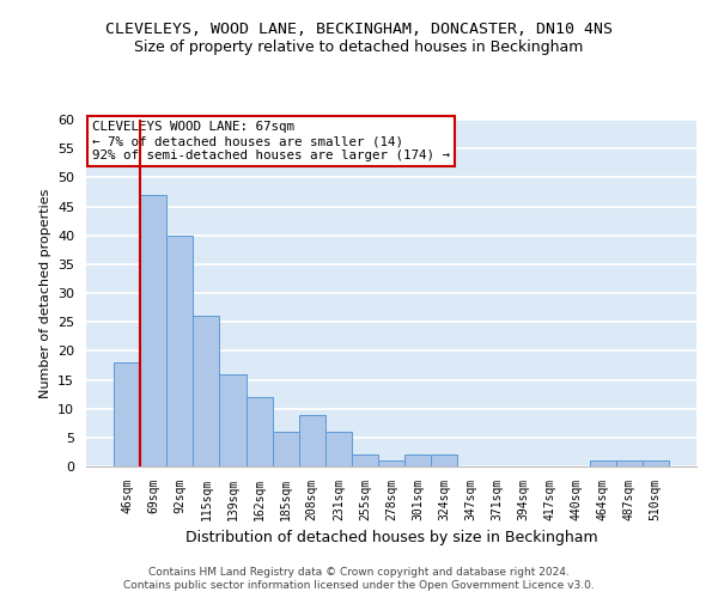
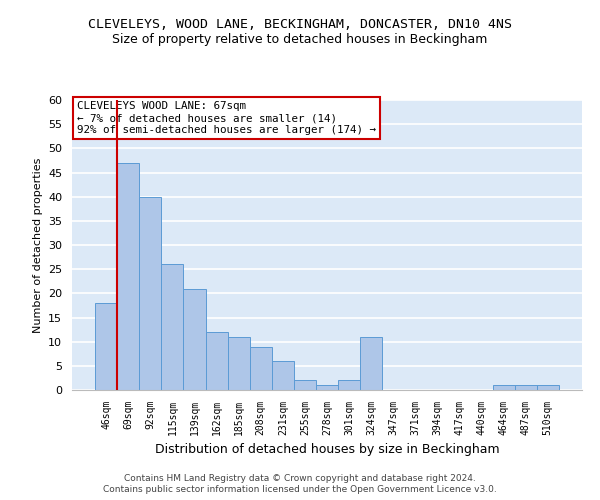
139sqm: 16 -> 21
185sqm: 6 -> 11
324sqm: 2 -> 11
